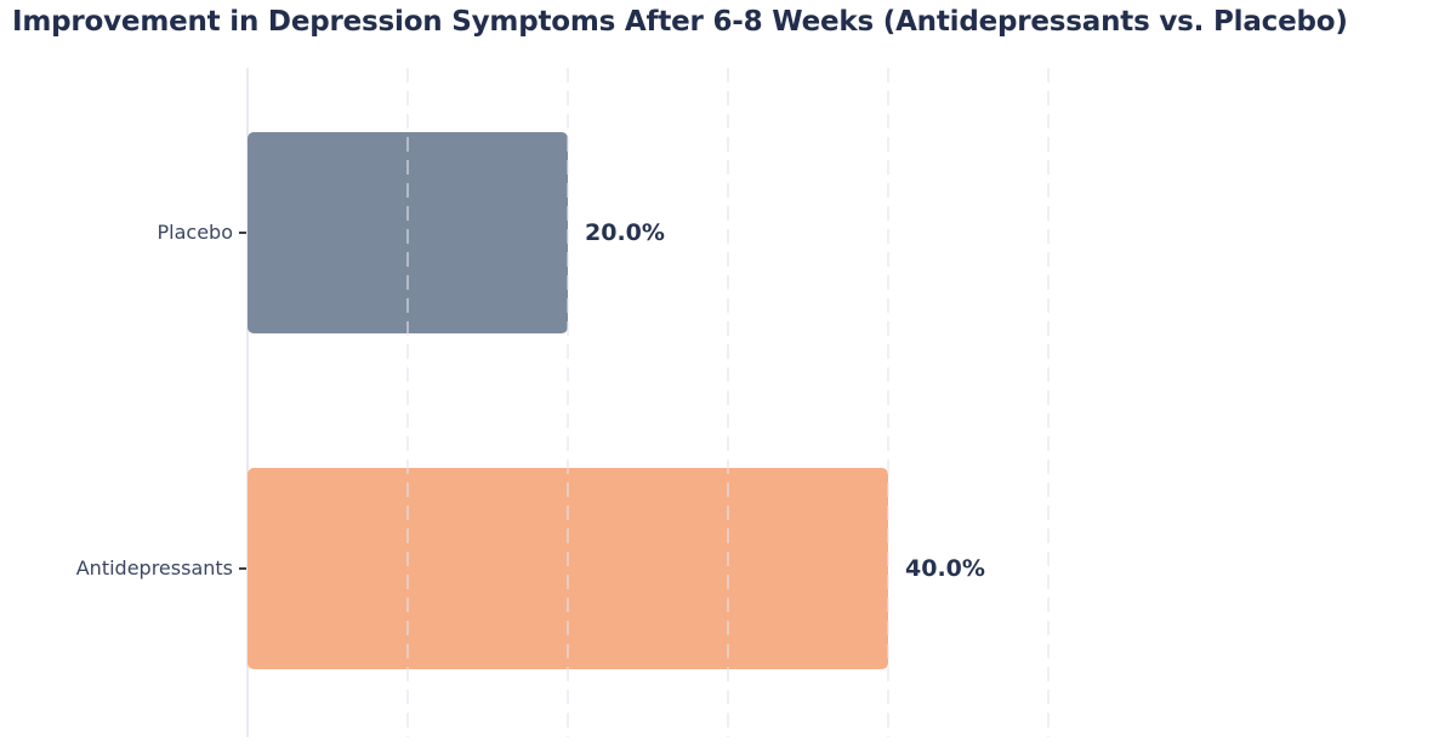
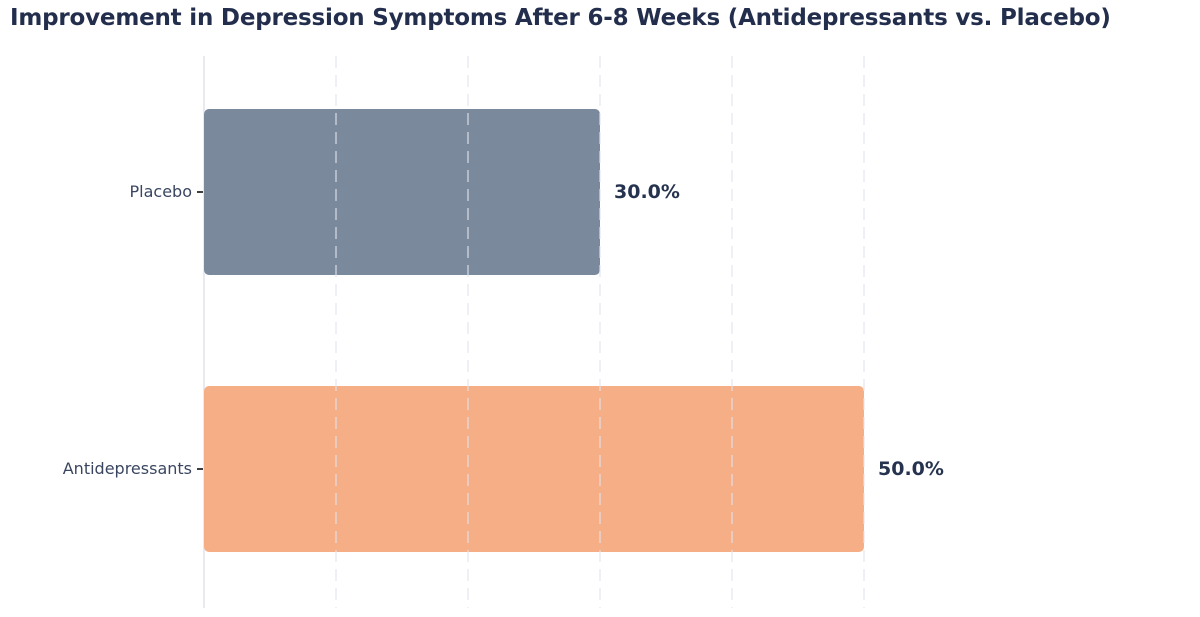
Placebo: 20.0% -> 30.0%
Antidepressants: 40.0% -> 50.0%
